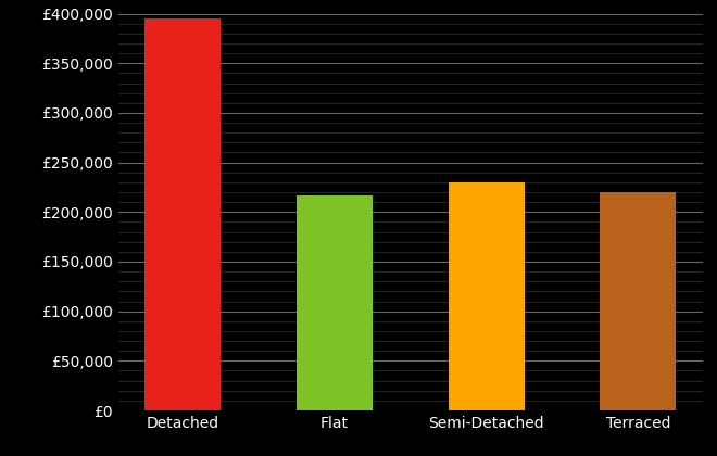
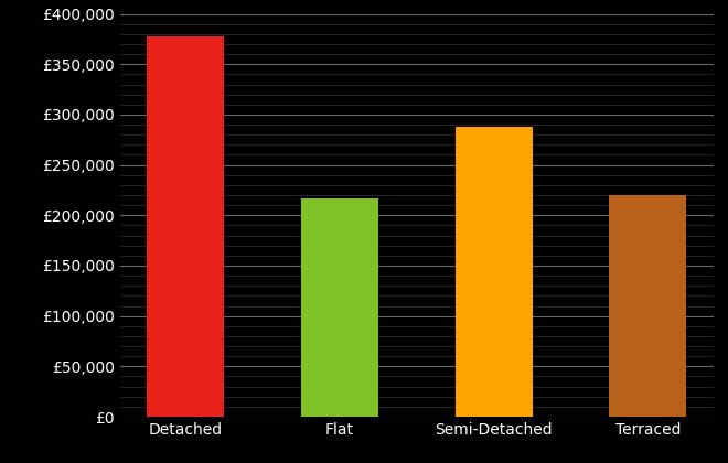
Detached: £395,000 -> £378,000
Semi-Detached: £230,000 -> £288,000
